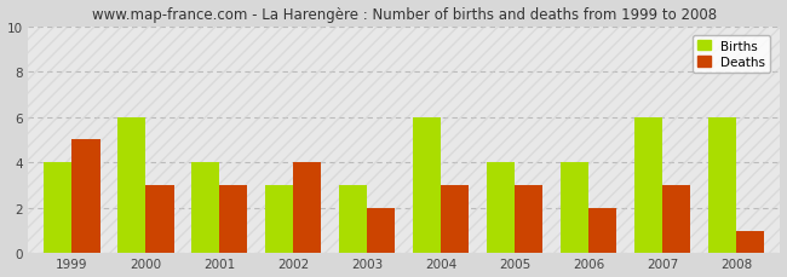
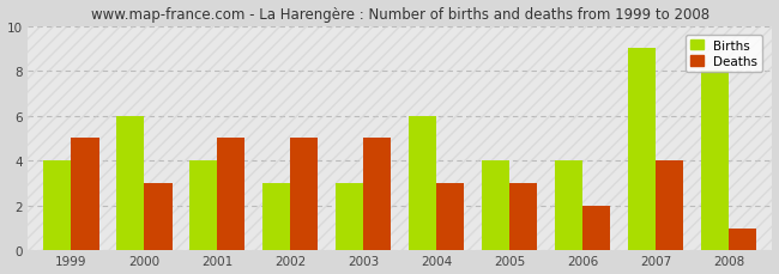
Deaths/2001: 3 -> 5
Deaths/2002: 4 -> 5
Deaths/2003: 2 -> 5
Births/2007: 6 -> 9
Deaths/2007: 3 -> 4
Births/2008: 6 -> 8
